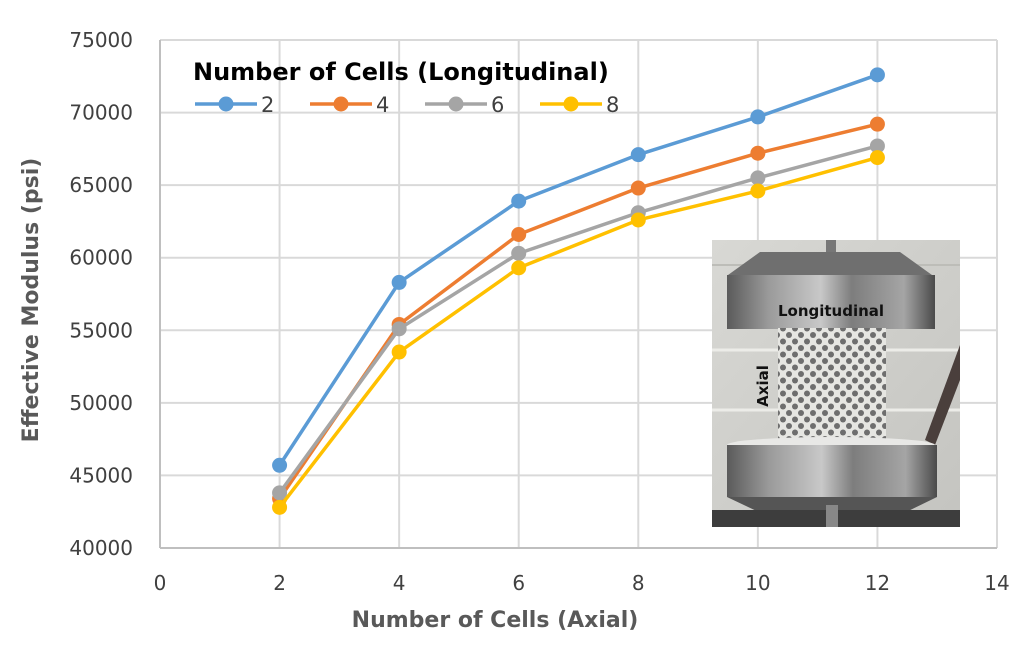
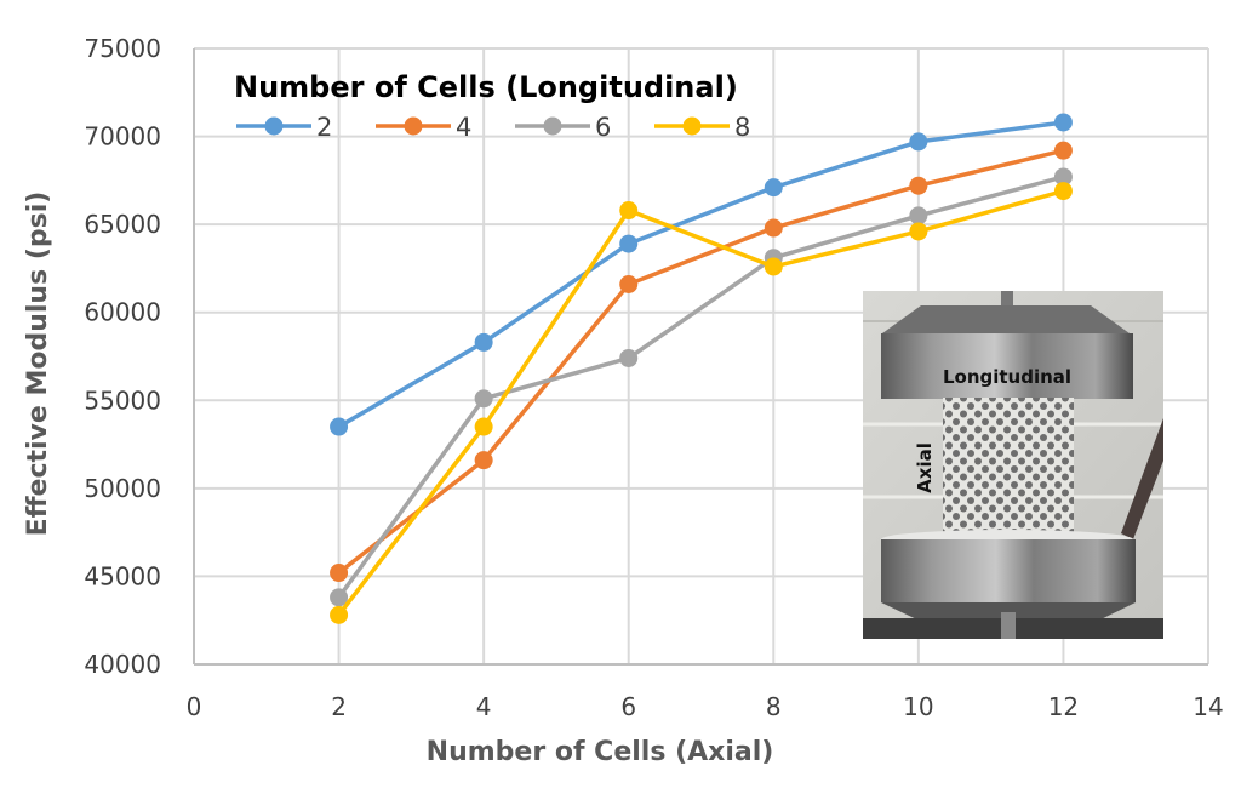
2/2: 45700 -> 53500
4/2: 43400 -> 45200
4/4: 55400 -> 51600
6/6: 60300 -> 57400
8/6: 59300 -> 65800
2/12: 72600 -> 70800
